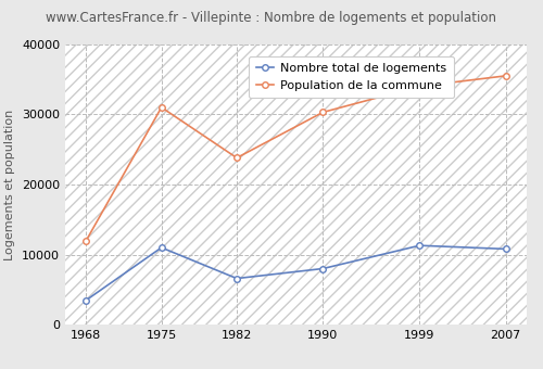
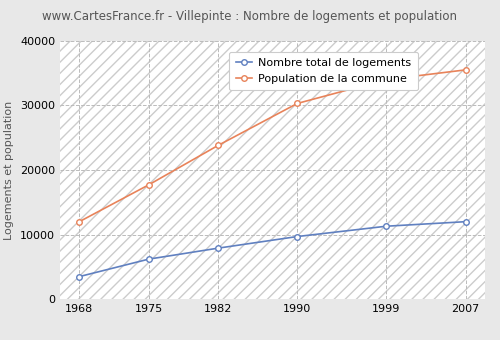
Nombre total de logements/1975: 11000 -> 6200
Population de la commune/1975: 31000 -> 17700
Nombre total de logements/1982: 6600 -> 7900
Nombre total de logements/1990: 8000 -> 9700
Nombre total de logements/2007: 10800 -> 12000
